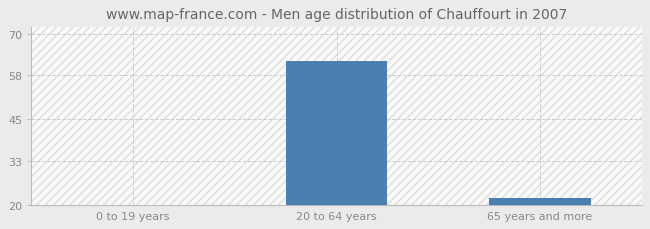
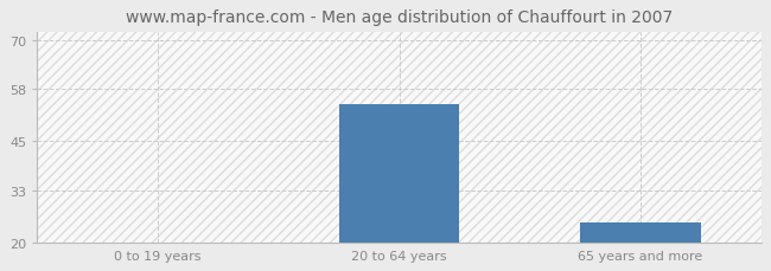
20 to 64 years: 62 -> 54
65 years and more: 22 -> 25
